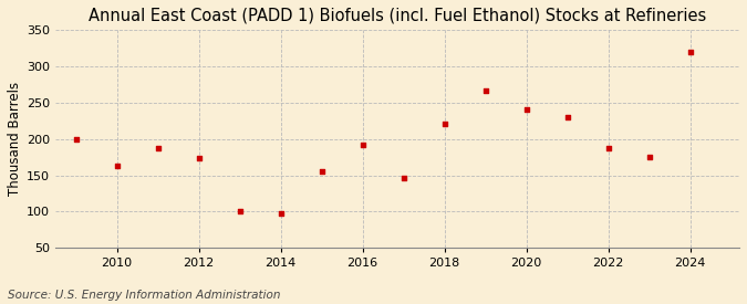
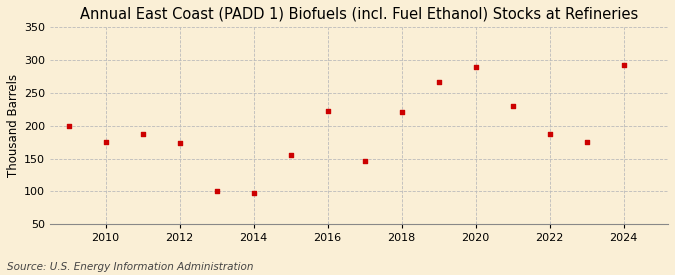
2010: 163 -> 176
2016: 192 -> 222
2020: 241 -> 290
2024: 320 -> 292
